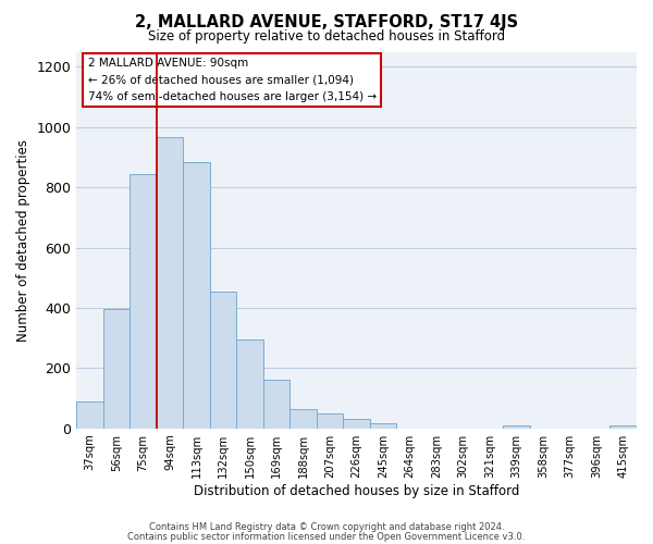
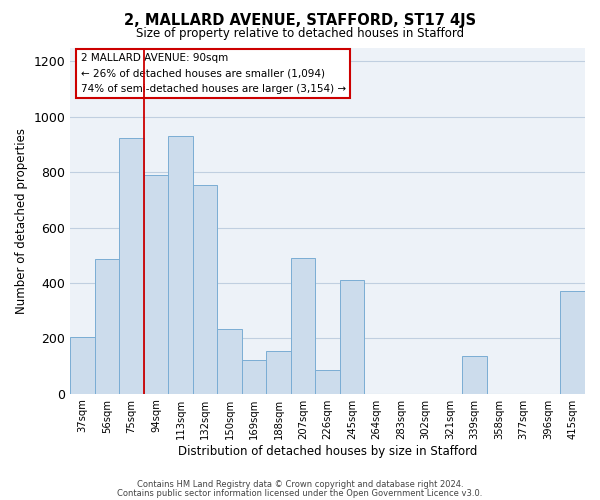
37sqm: 90 -> 205
56sqm: 395 -> 485
75sqm: 845 -> 925
94sqm: 965 -> 790
113sqm: 885 -> 930
132sqm: 455 -> 755
150sqm: 295 -> 235
169sqm: 160 -> 120
188sqm: 65 -> 155
207sqm: 50 -> 490
226sqm: 30 -> 85
245sqm: 18 -> 410
339sqm: 10 -> 135
415sqm: 10 -> 370
